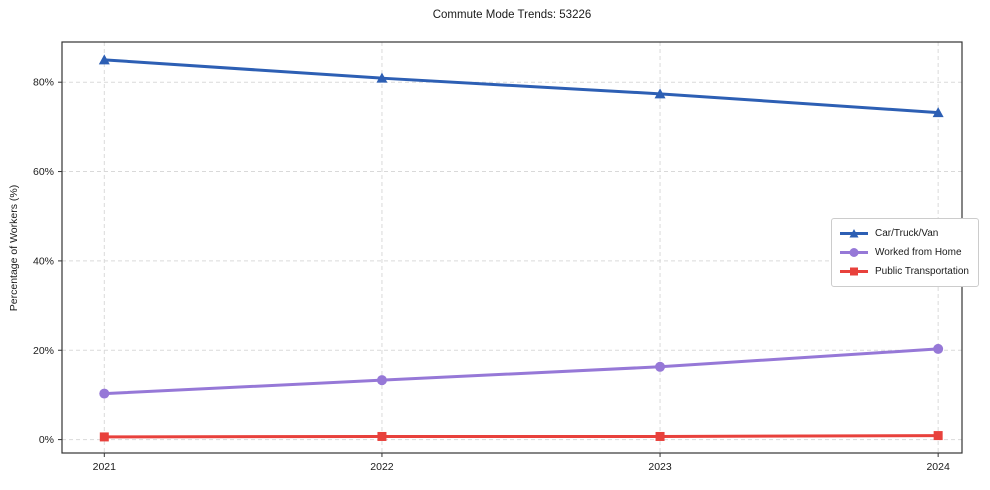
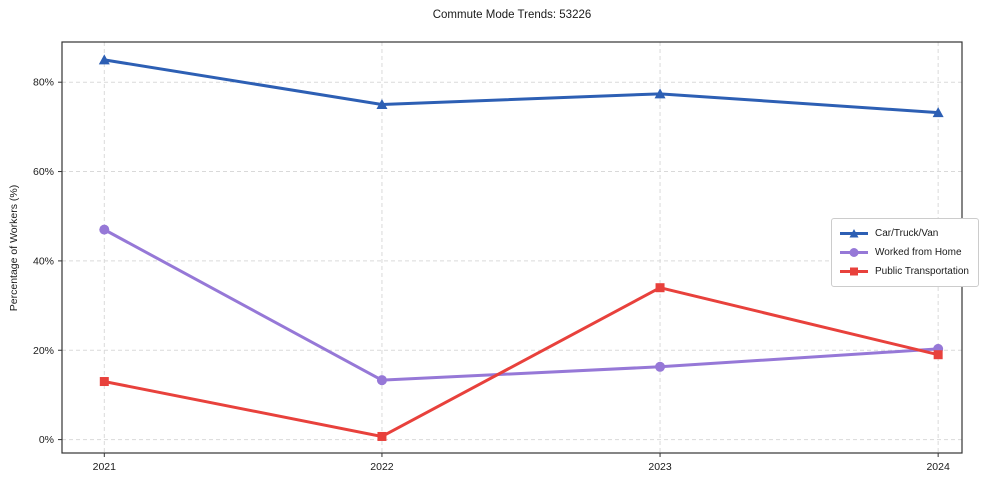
Worked from Home/2021: 10% -> 47%
Public Transportation/2021: 1% -> 13%
Car/Truck/Van/2022: 81% -> 75%
Public Transportation/2023: 1% -> 34%
Public Transportation/2024: 1% -> 19%
